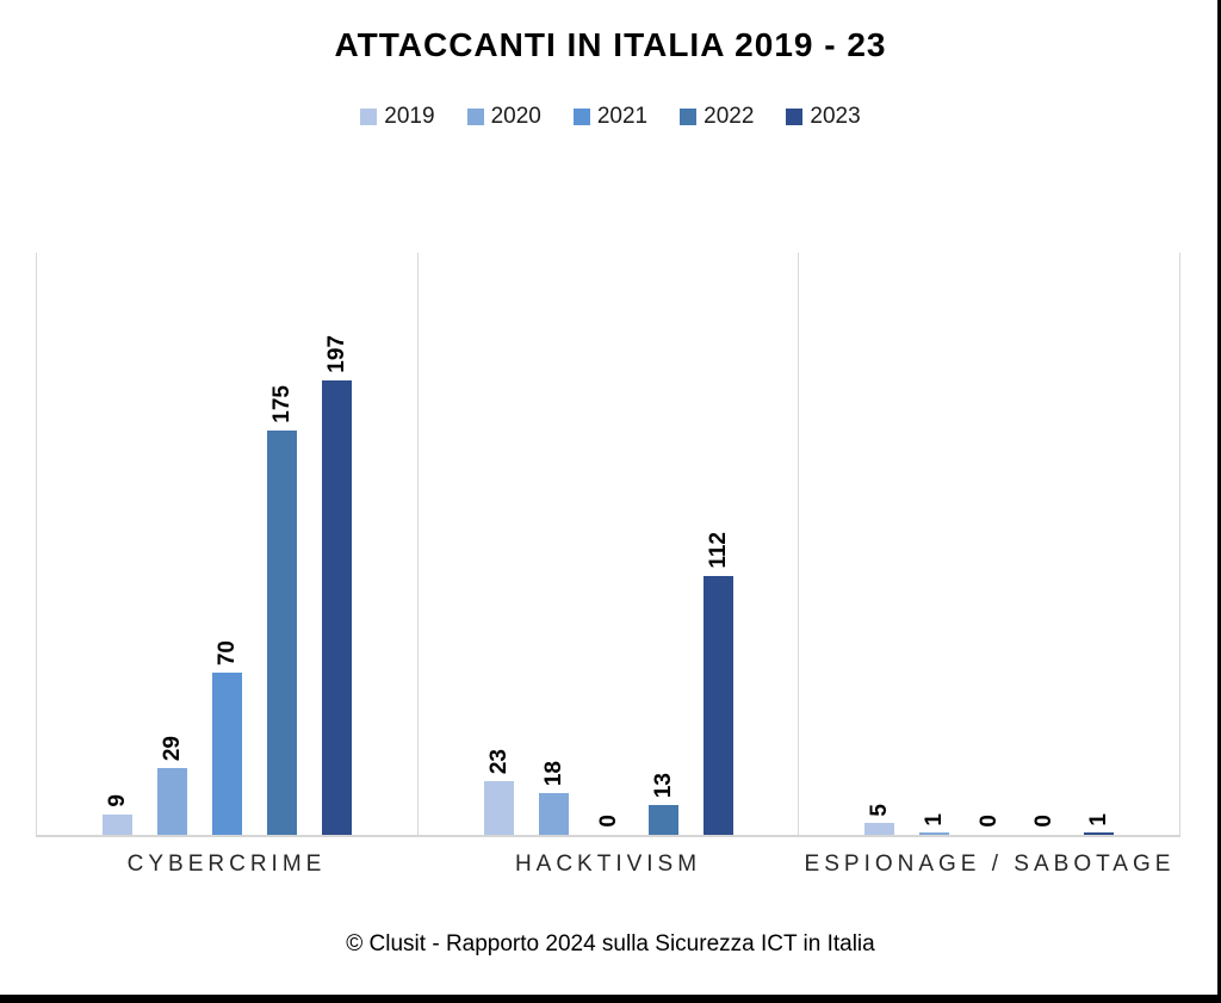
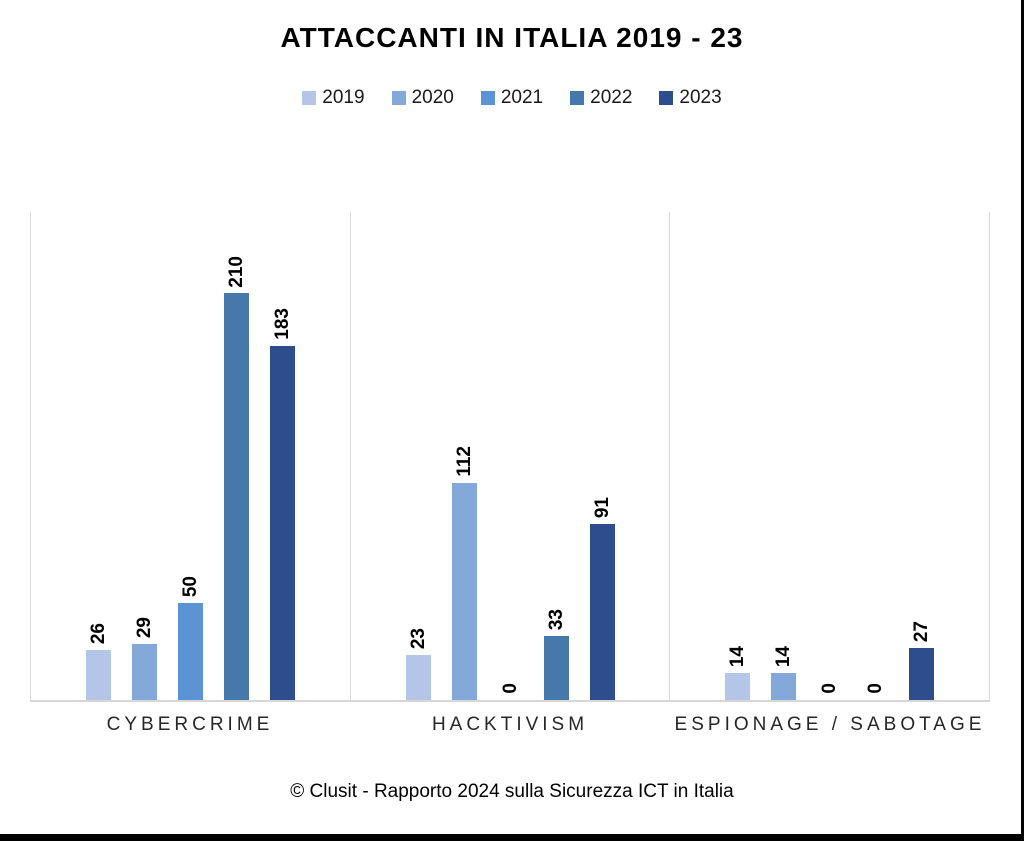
2019/CYBERCRIME: 9 -> 26
2021/CYBERCRIME: 70 -> 50
2022/CYBERCRIME: 175 -> 210
2023/CYBERCRIME: 197 -> 183
2020/HACKTIVISM: 18 -> 112
2022/HACKTIVISM: 13 -> 33
2023/HACKTIVISM: 112 -> 91
2019/ESPIONAGE / SABOTAGE: 5 -> 14
2020/ESPIONAGE / SABOTAGE: 1 -> 14
2023/ESPIONAGE / SABOTAGE: 1 -> 27
